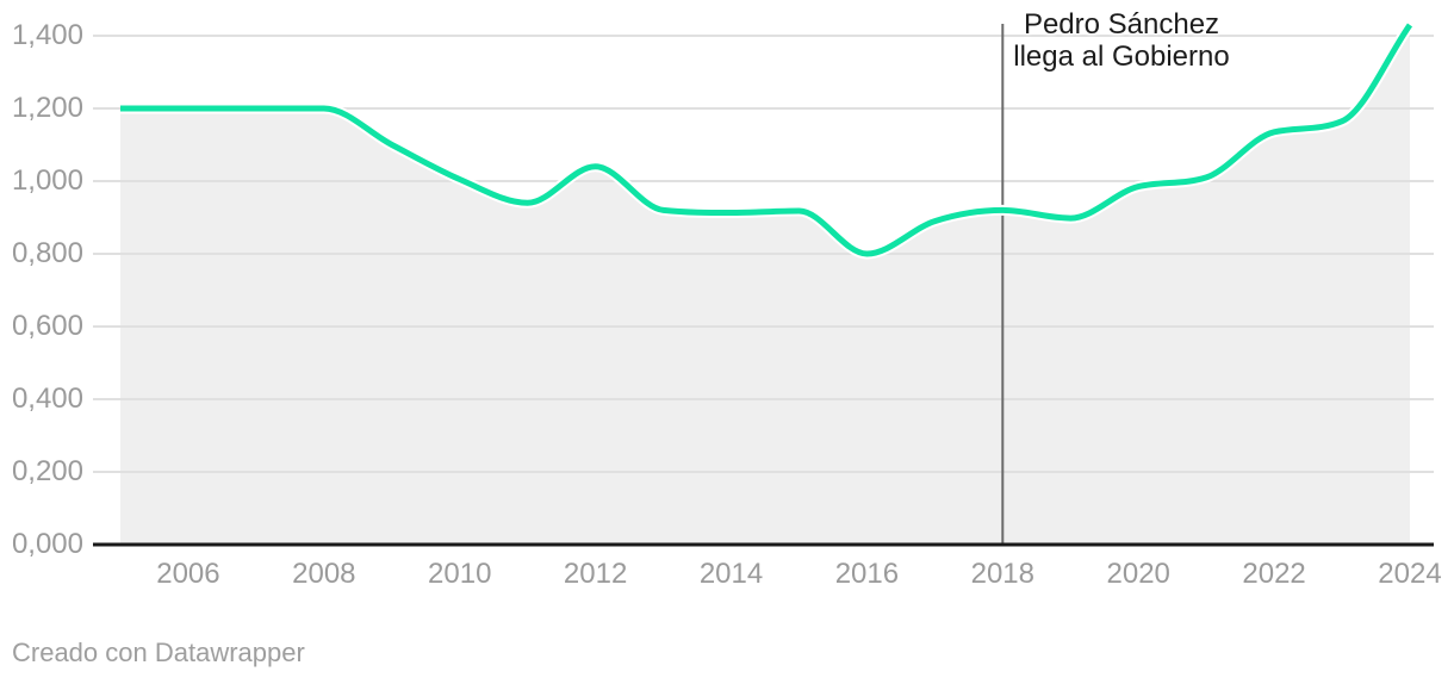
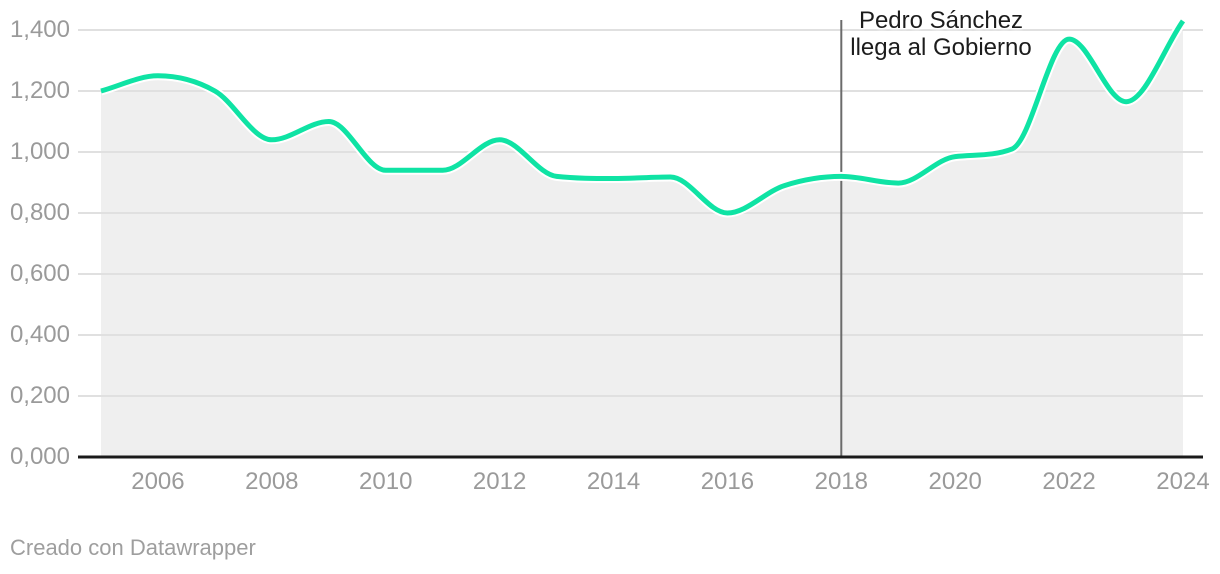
2006: 1200 -> 1250
2008: 1200 -> 1040
2010: 1000 -> 940
2022: 1140 -> 1370
